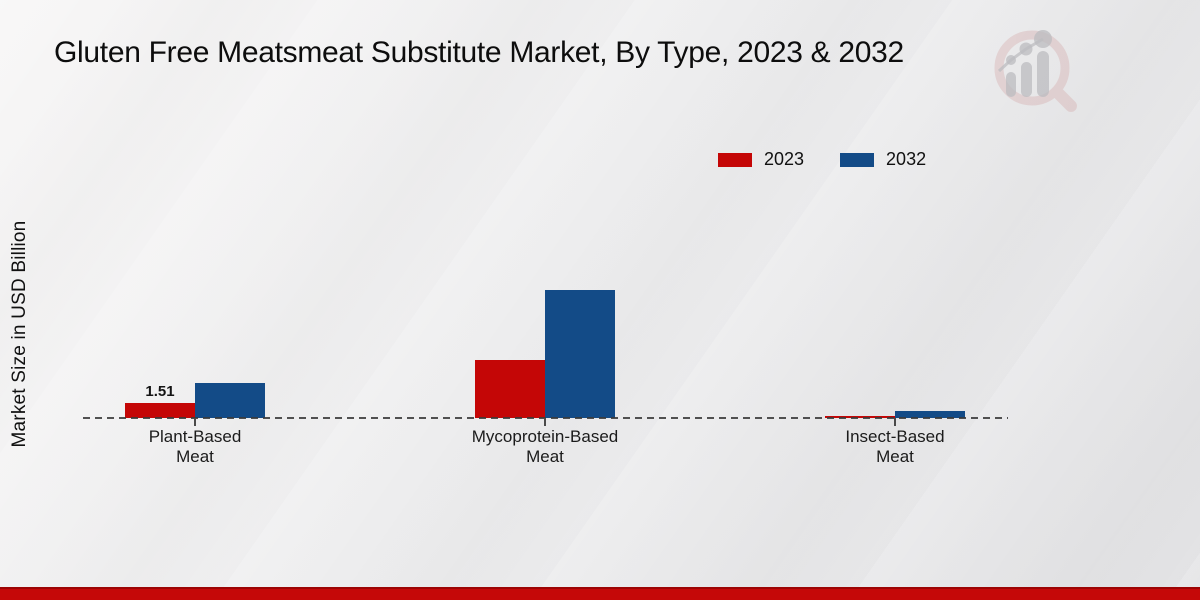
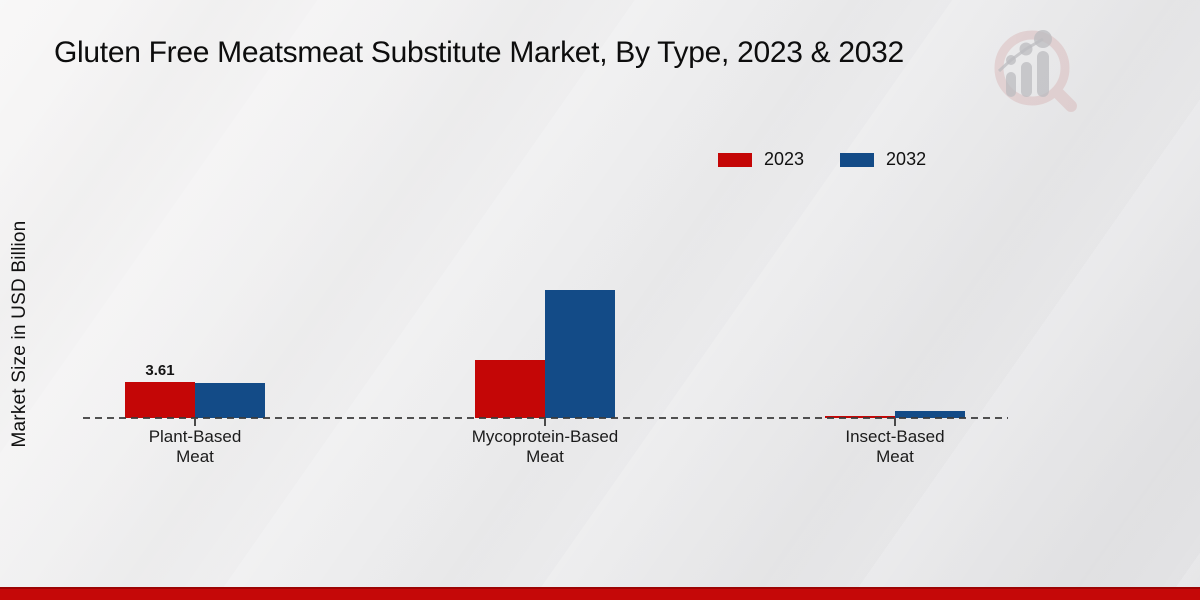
2023/Plant-Based Meat: 1.51 -> 3.61
